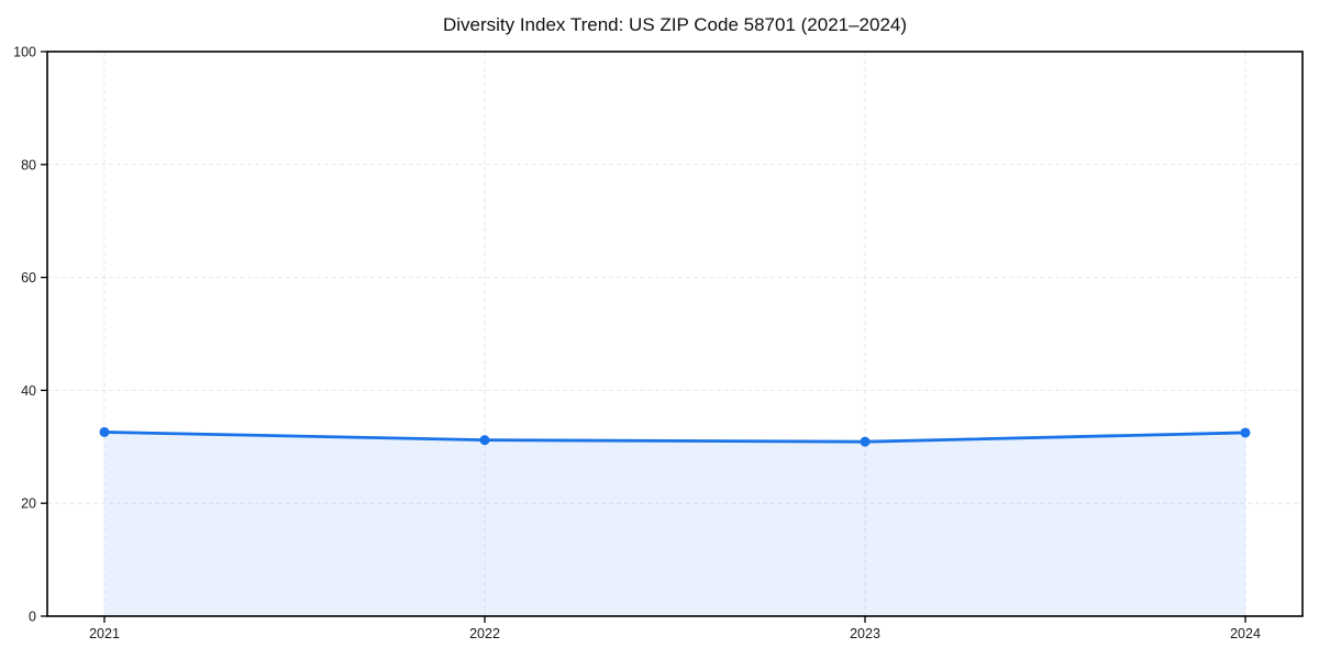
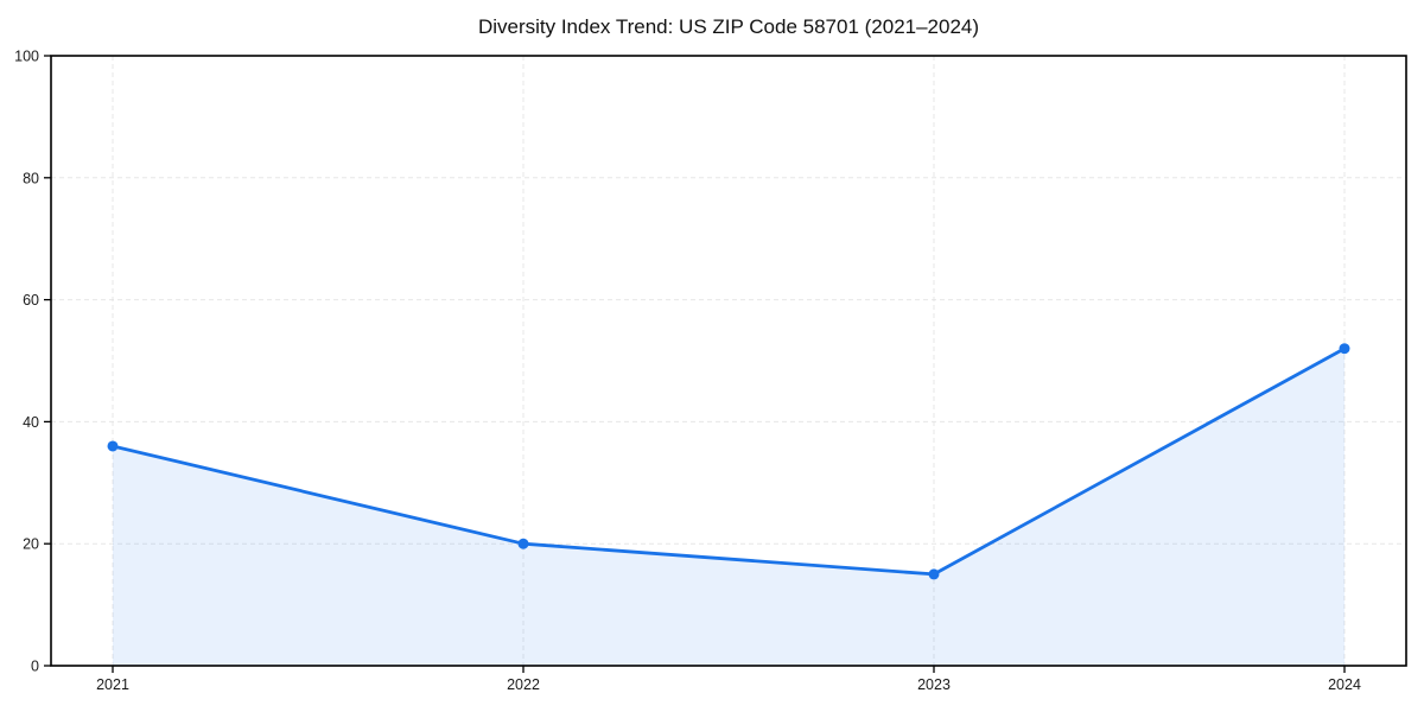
2021: 33 -> 36
2022: 31 -> 20
2023: 31 -> 15
2024: 32 -> 52
